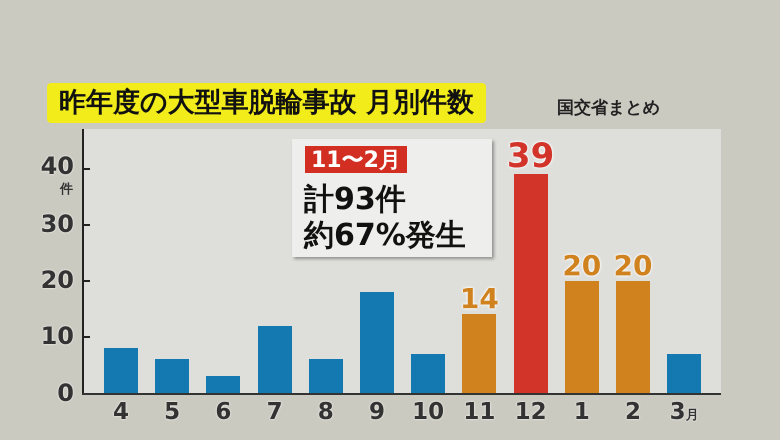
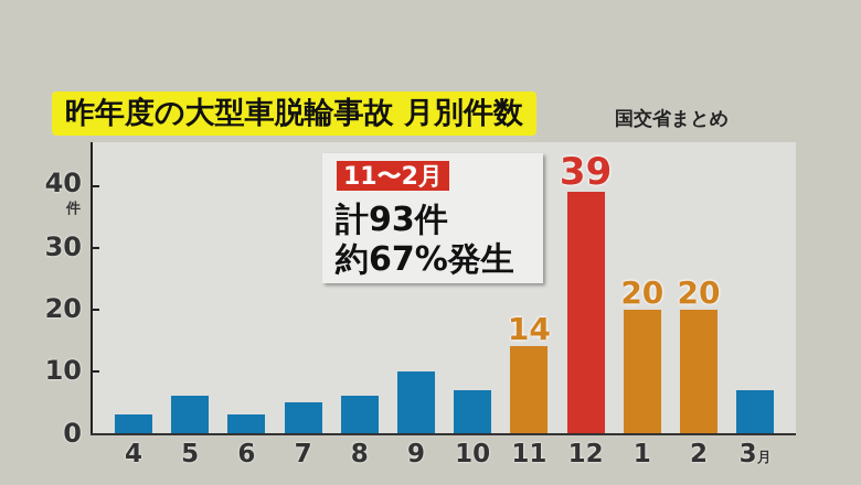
4: 8 -> 3
7: 12 -> 5
9: 18 -> 10
